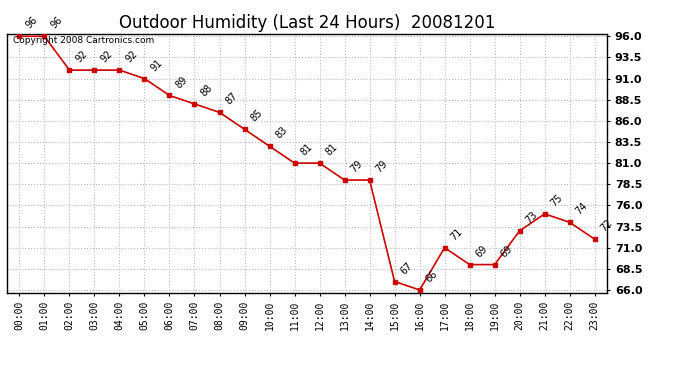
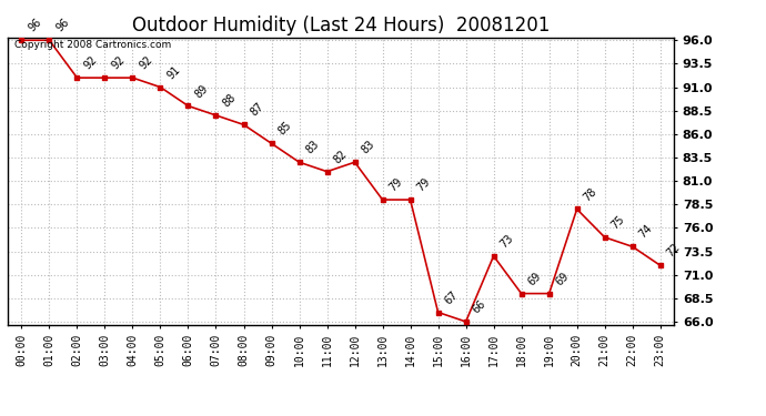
11:00: 81 -> 82
12:00: 81 -> 83
17:00: 71 -> 73
20:00: 73 -> 78
